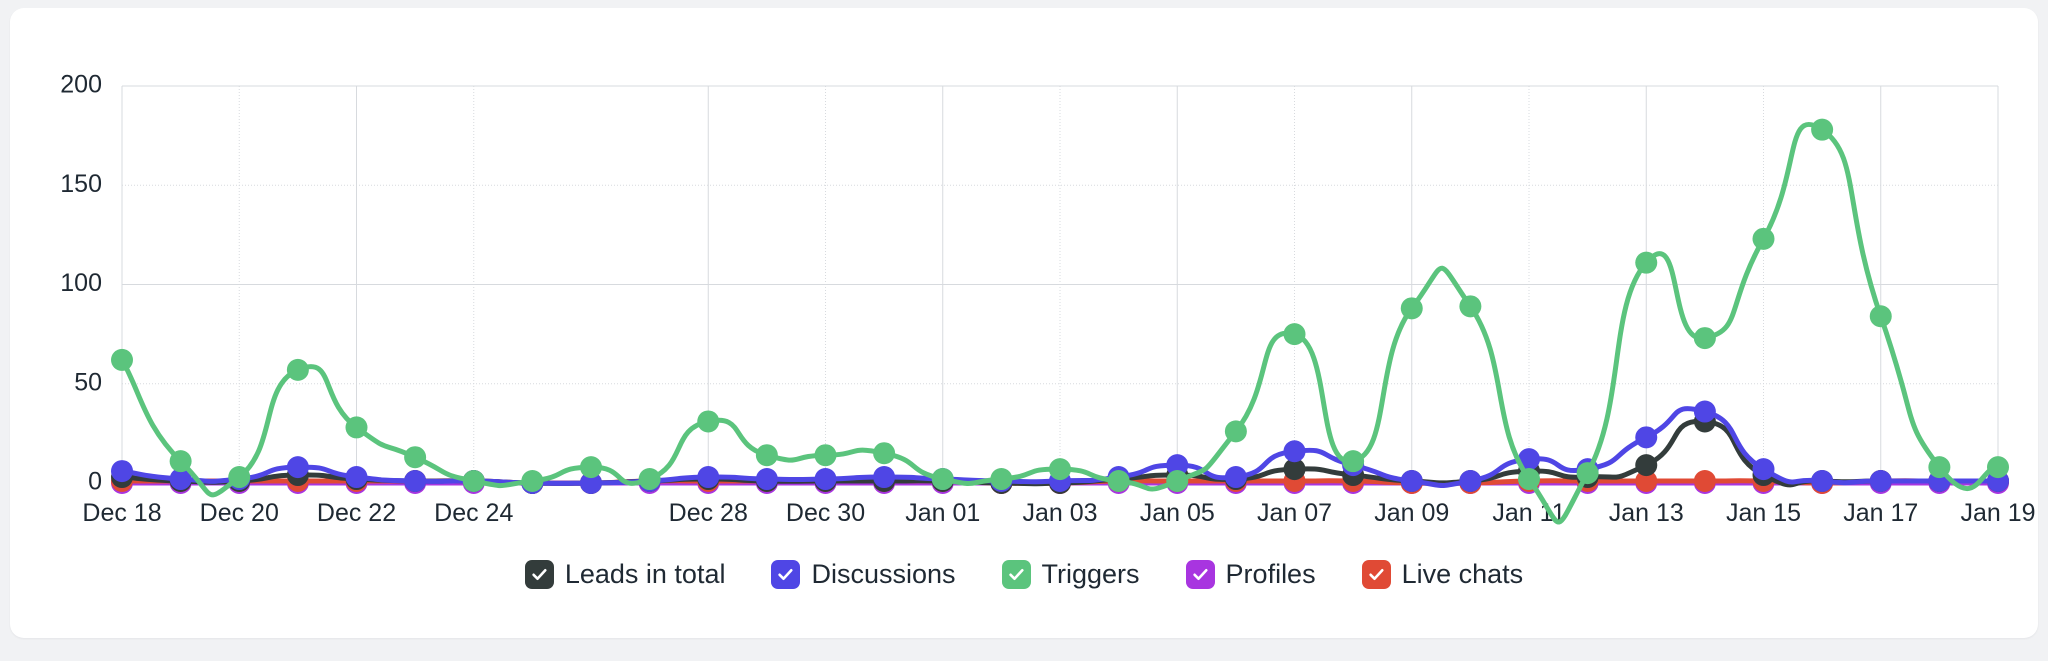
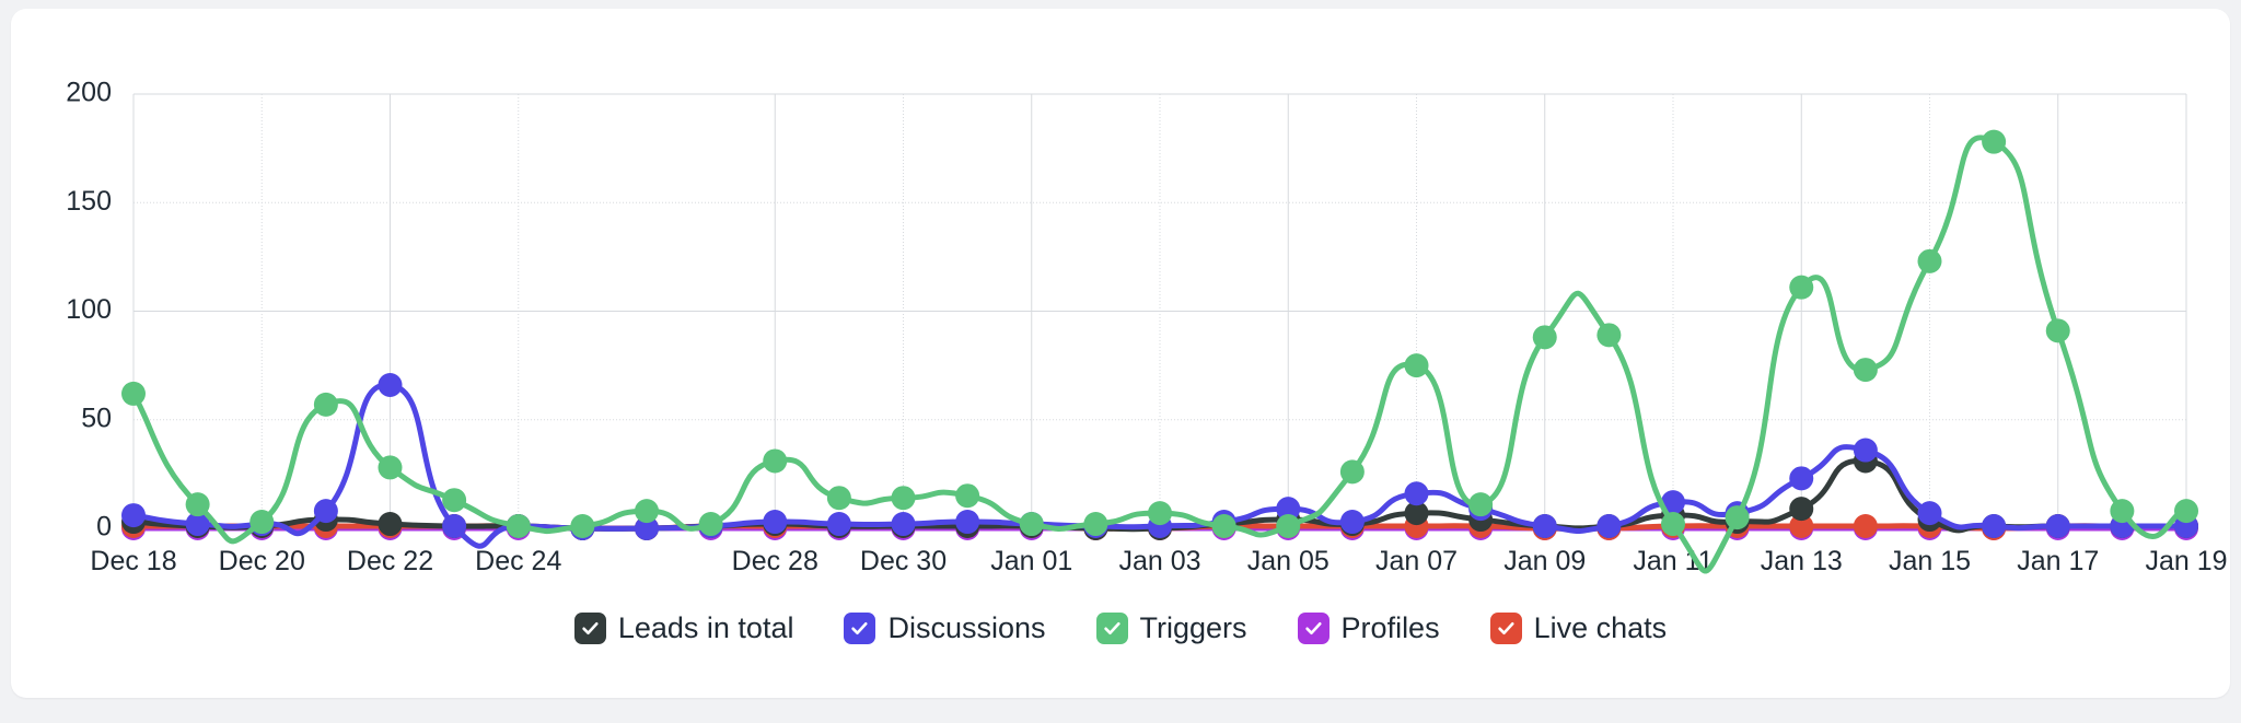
Discussions/Dec 22: 3 -> 66
Triggers/Jan 17: 84 -> 91
